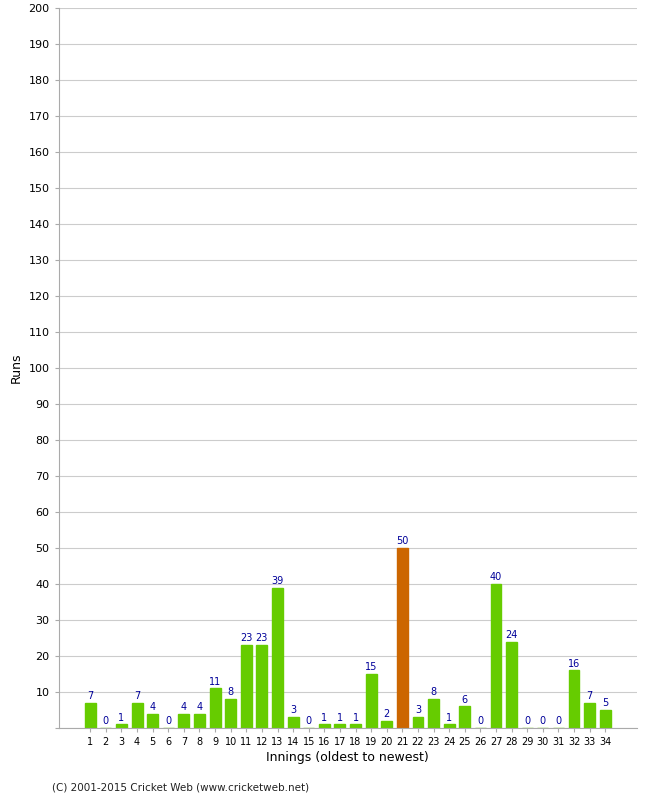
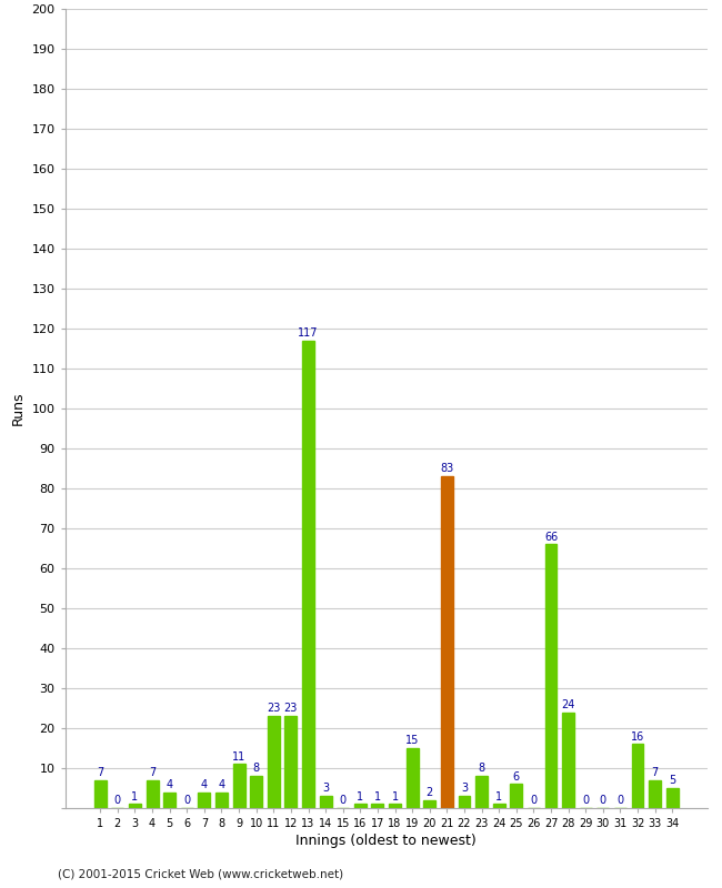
13: 39 -> 117
21: 50 -> 83
27: 40 -> 66
